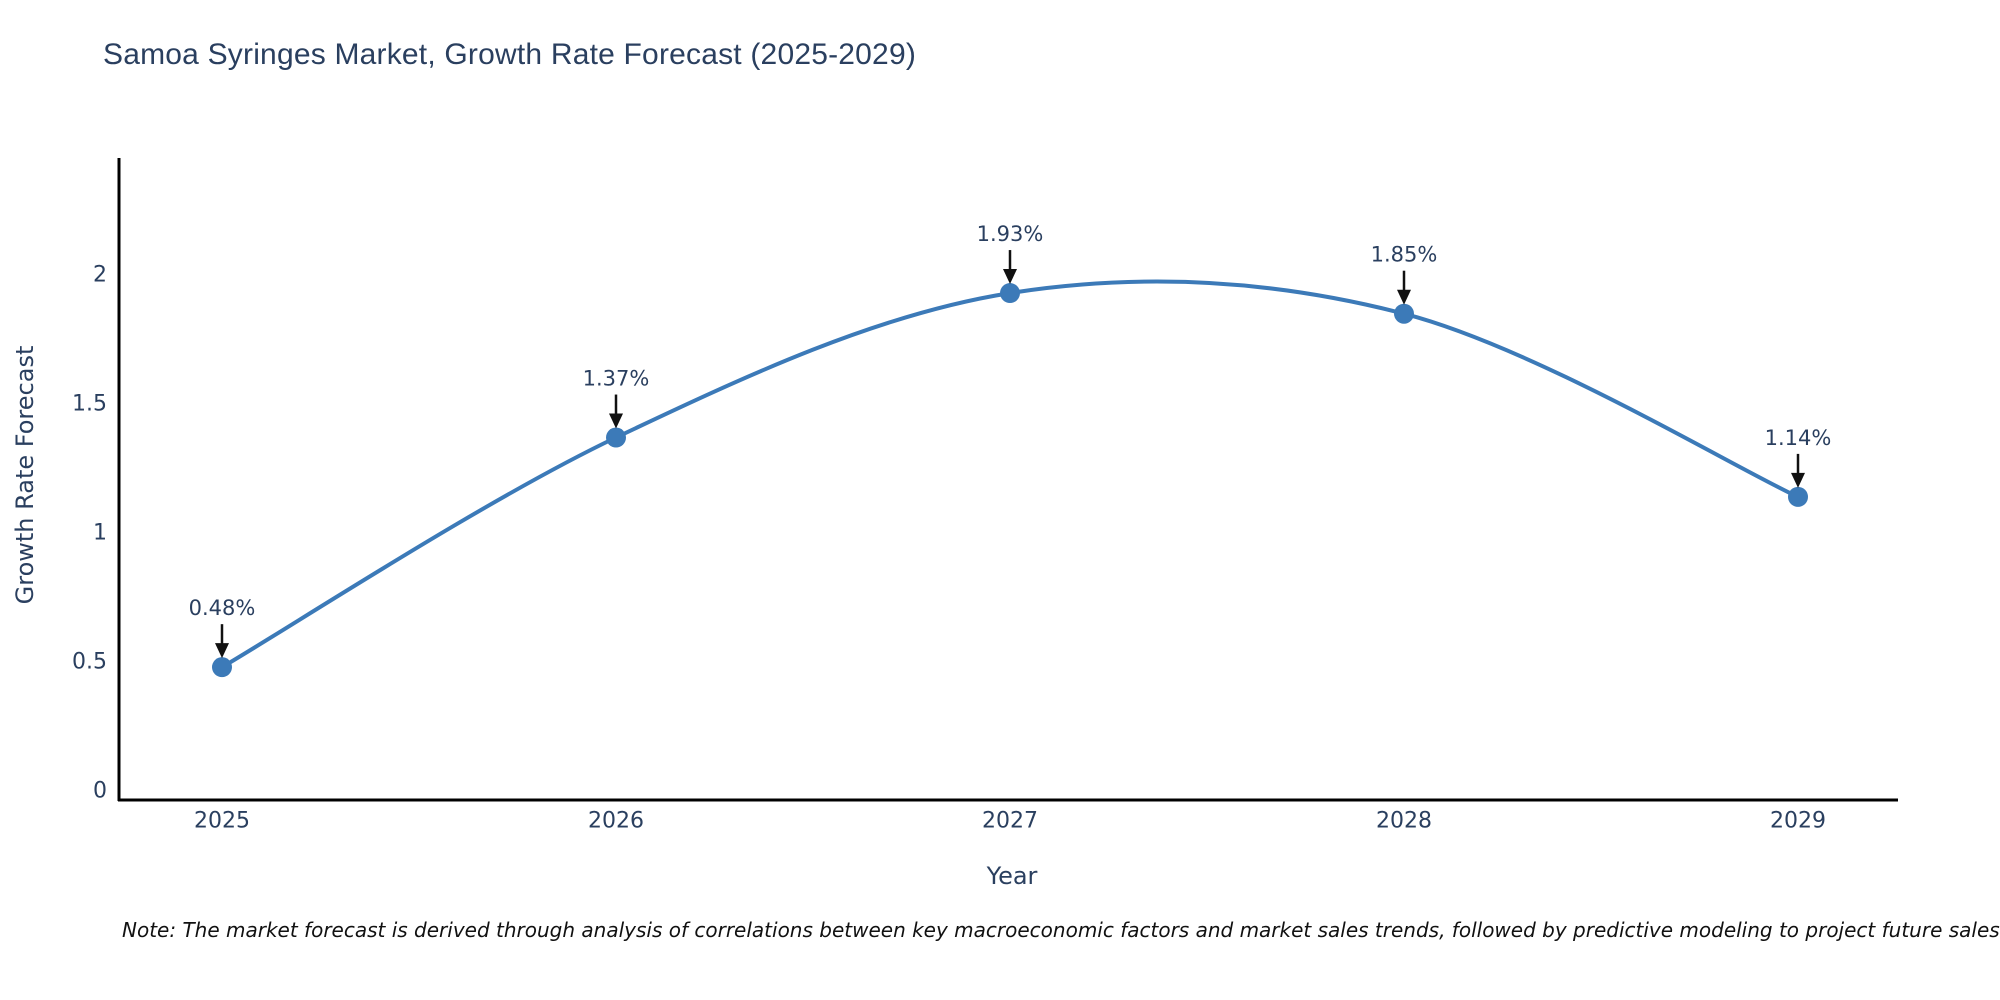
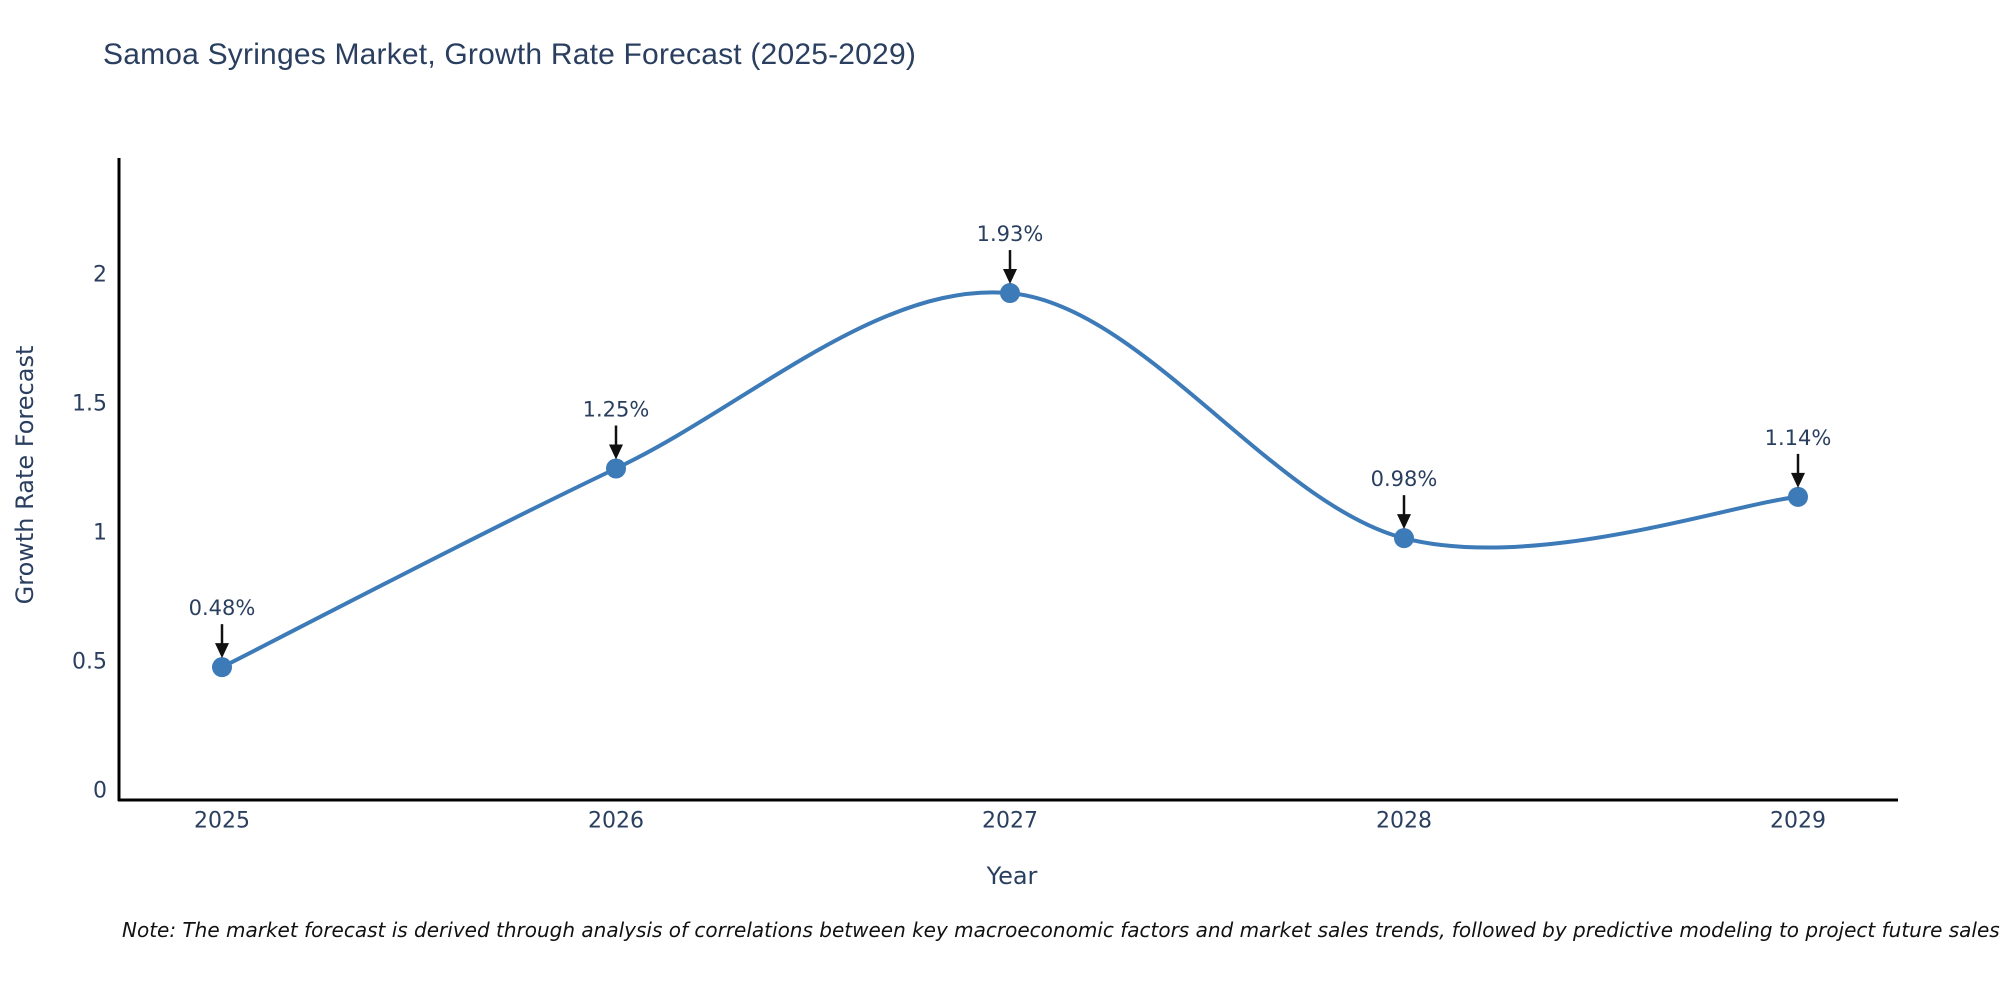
2026: 1.37% -> 1.25%
2028: 1.85% -> 0.98%
